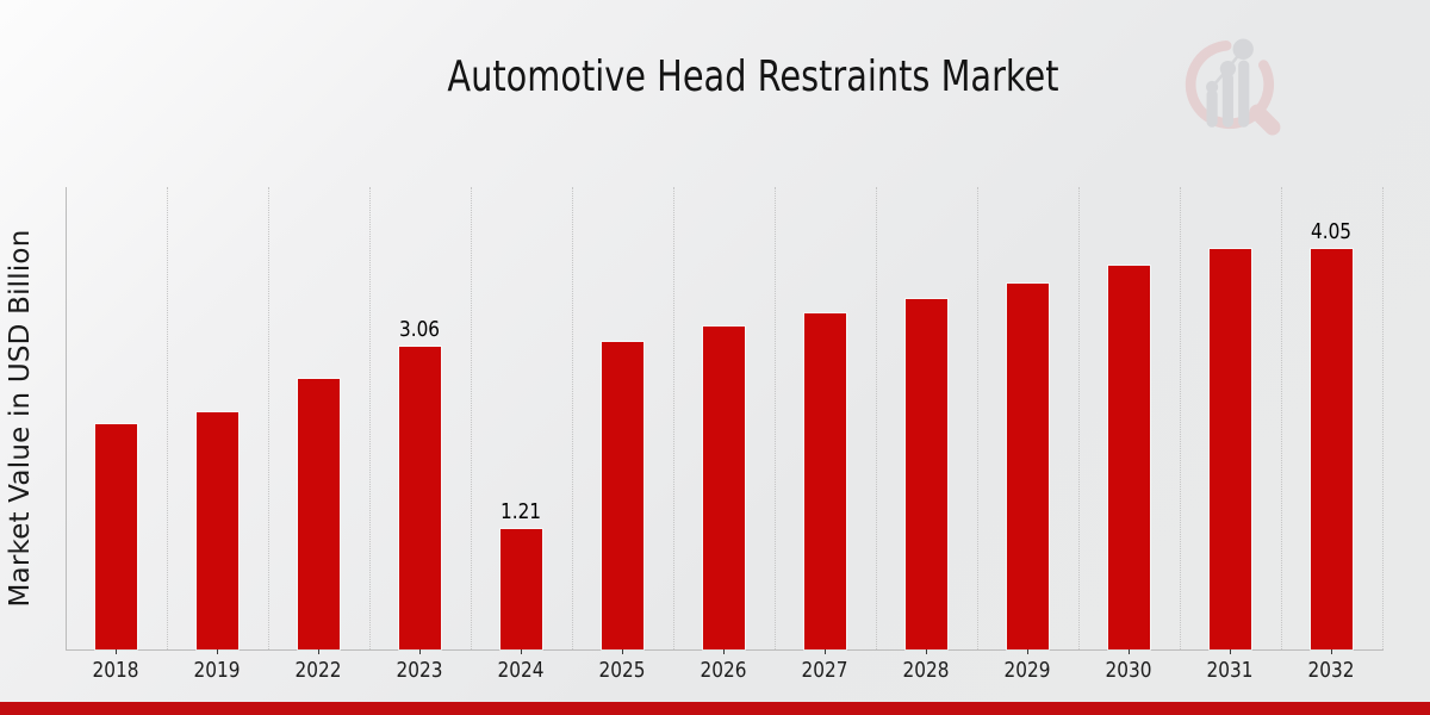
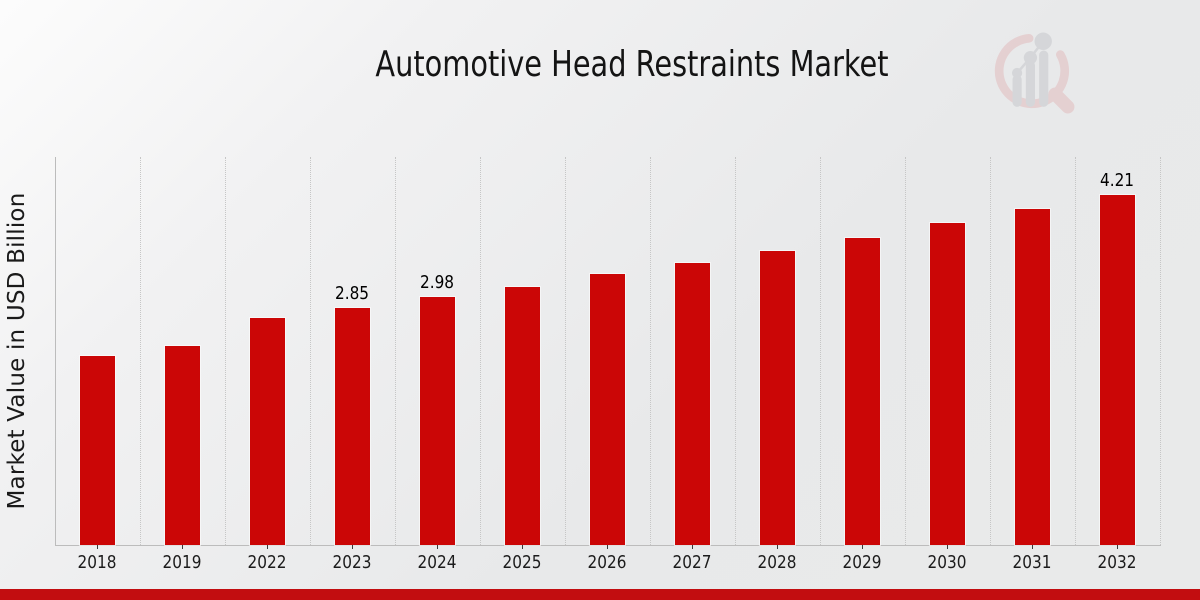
2023: 3.06 -> 2.85
2024: 1.21 -> 2.98
2032: 4.05 -> 4.21
